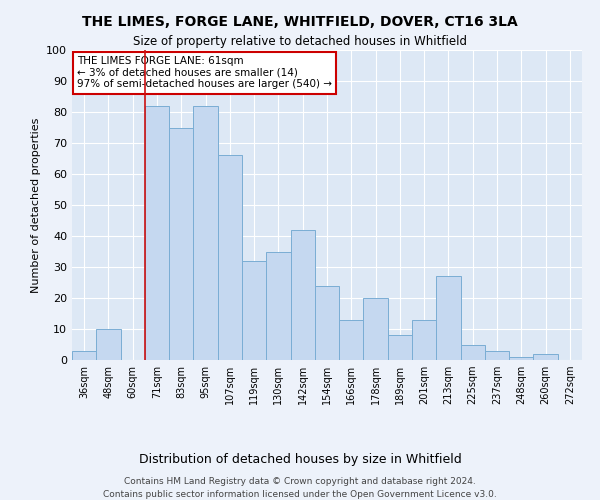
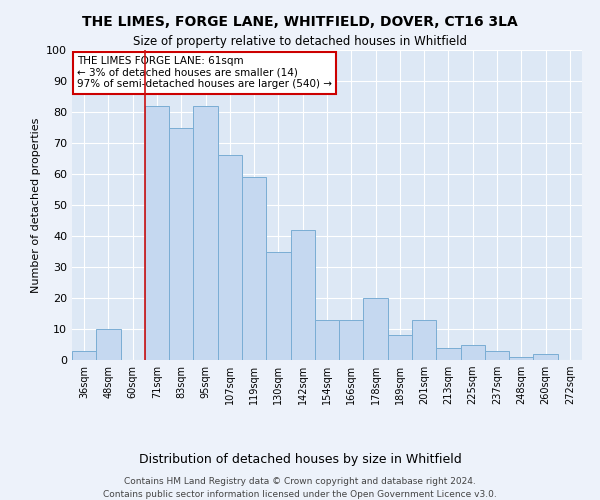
119sqm: 32 -> 59
154sqm: 24 -> 13
213sqm: 27 -> 4
